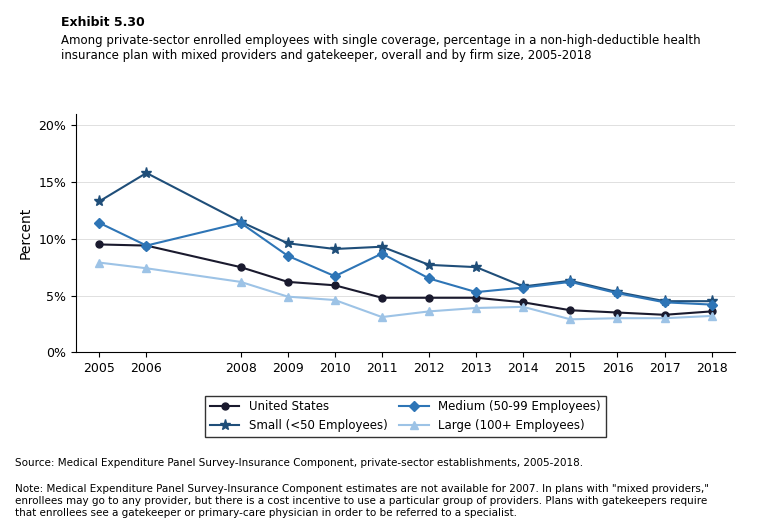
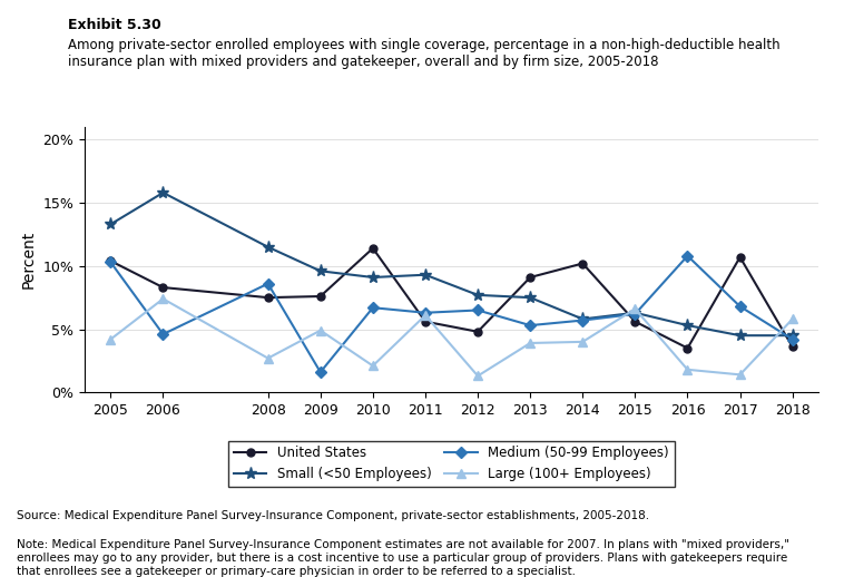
United States/2005: 9.5% -> 10.4%
Medium (50-99 Employees)/2005: 11.4% -> 10.3%
Large (100+ Employees)/2005: 7.9% -> 4.2%
United States/2006: 9.4% -> 8.3%
Medium (50-99 Employees)/2006: 9.4% -> 4.6%
Medium (50-99 Employees)/2008: 11.4% -> 8.6%
Large (100+ Employees)/2008: 6.2% -> 2.7%
United States/2009: 6.2% -> 7.6%
Medium (50-99 Employees)/2009: 8.5% -> 1.6%
United States/2010: 5.9% -> 11.4%
Large (100+ Employees)/2010: 4.6% -> 2.1%
United States/2011: 4.8% -> 5.6%
Medium (50-99 Employees)/2011: 8.7% -> 6.3%
Large (100+ Employees)/2011: 3.1% -> 6.1%
Large (100+ Employees)/2012: 3.6% -> 1.3%
United States/2013: 4.8% -> 9.1%
United States/2014: 4.4% -> 10.2%
United States/2015: 3.7% -> 5.6%
Large (100+ Employees)/2015: 2.9% -> 6.6%
Medium (50-99 Employees)/2016: 5.2% -> 10.8%
Large (100+ Employees)/2016: 3.0% -> 1.8%
United States/2017: 3.3% -> 10.7%
Medium (50-99 Employees)/2017: 4.4% -> 6.8%
Large (100+ Employees)/2017: 3.0% -> 1.4%
Large (100+ Employees)/2018: 3.2% -> 5.8%
